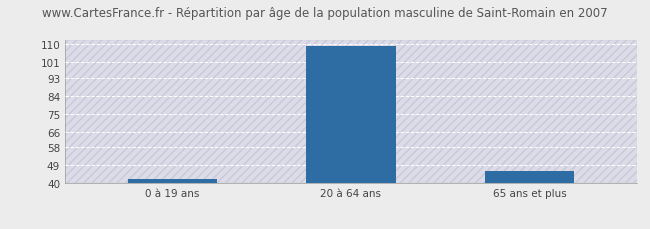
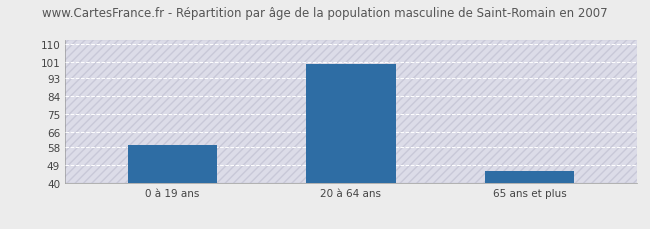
0 à 19 ans: 42 -> 59
20 à 64 ans: 109 -> 100
